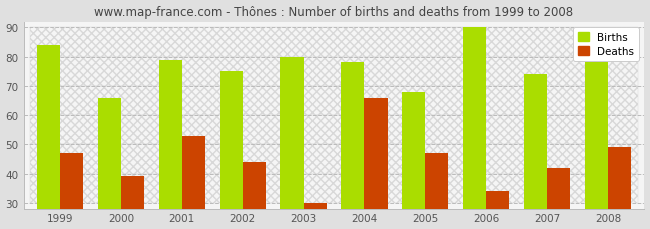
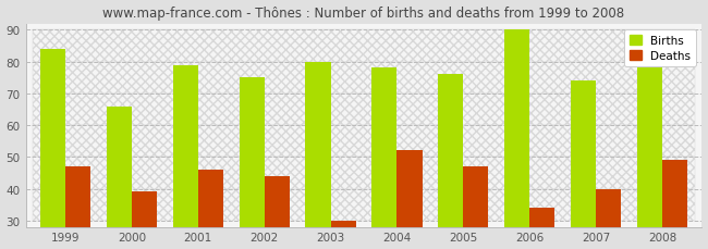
Deaths/2001: 53 -> 46
Deaths/2004: 66 -> 52
Births/2005: 68 -> 76
Deaths/2007: 42 -> 40
